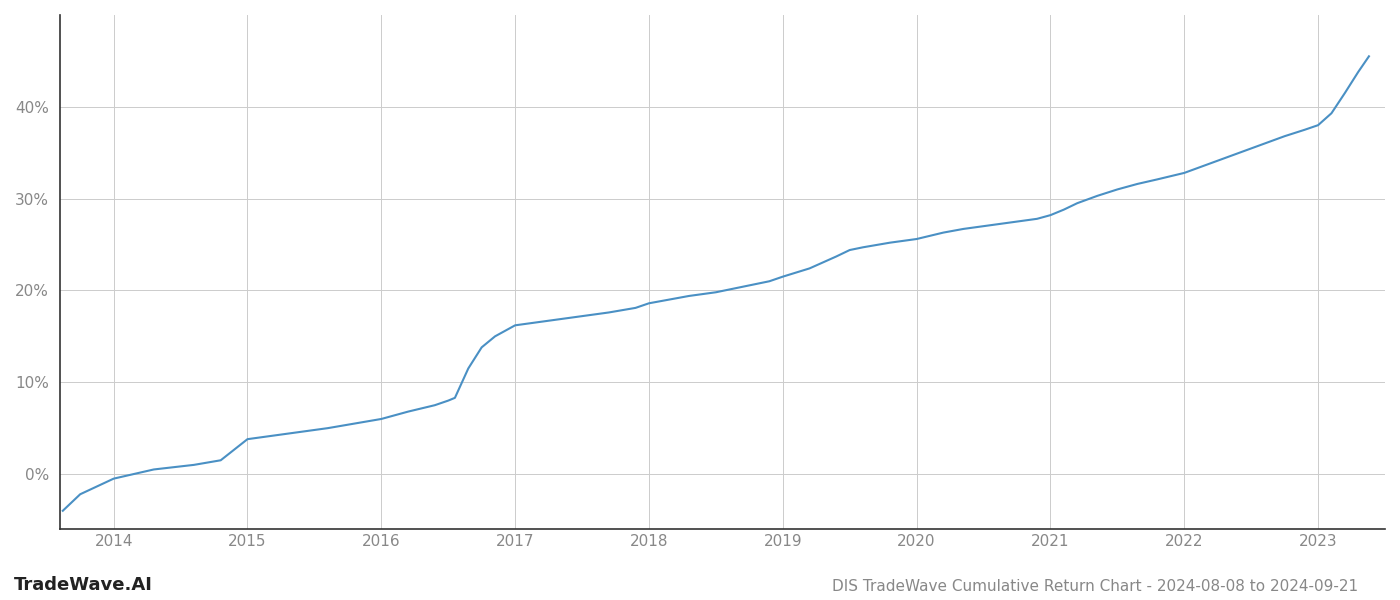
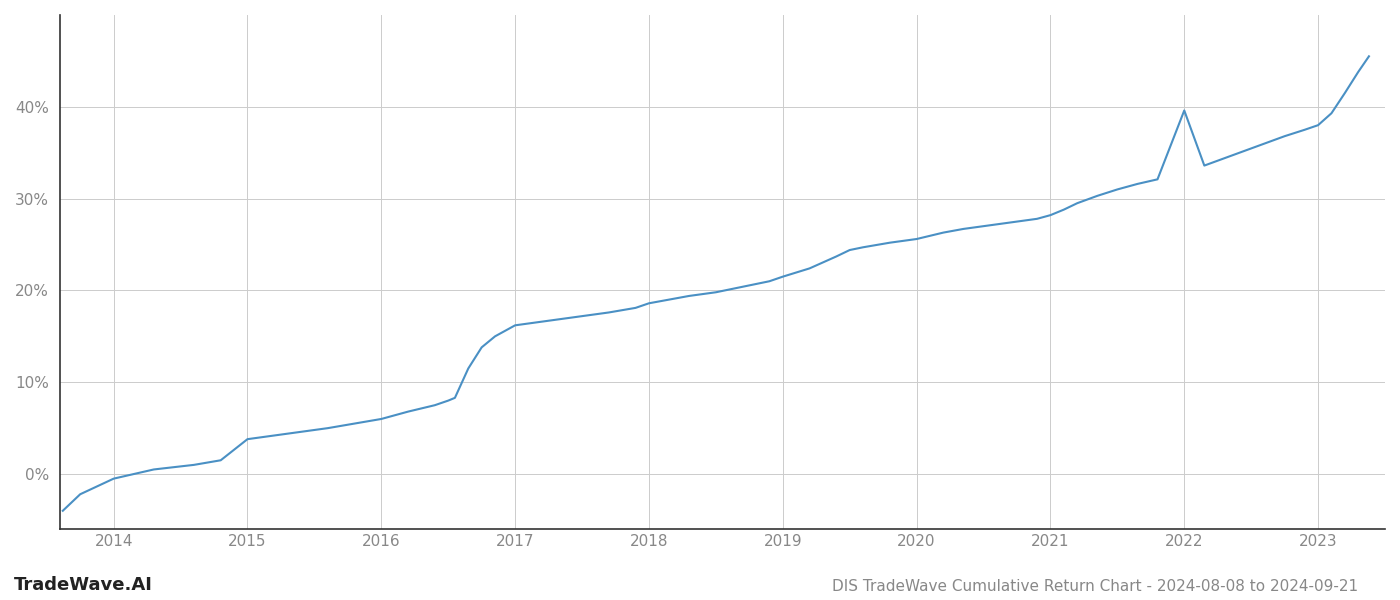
2022: 32.8% -> 39.6%
